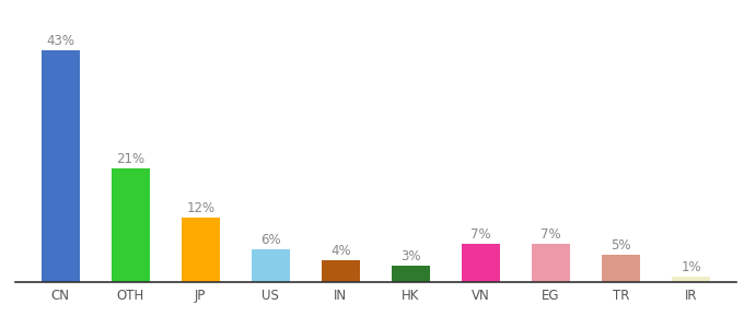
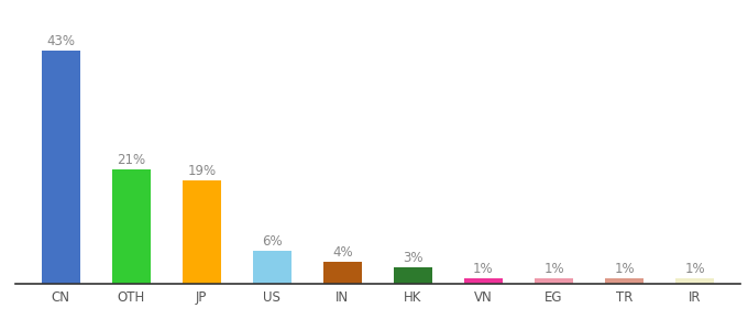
JP: 12% -> 19%
VN: 7% -> 1%
EG: 7% -> 1%
TR: 5% -> 1%
